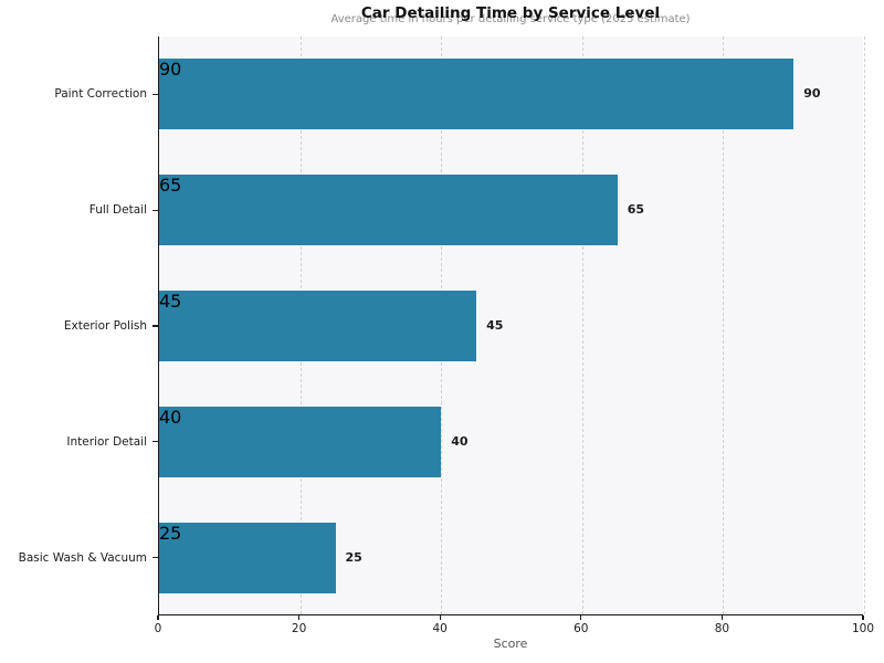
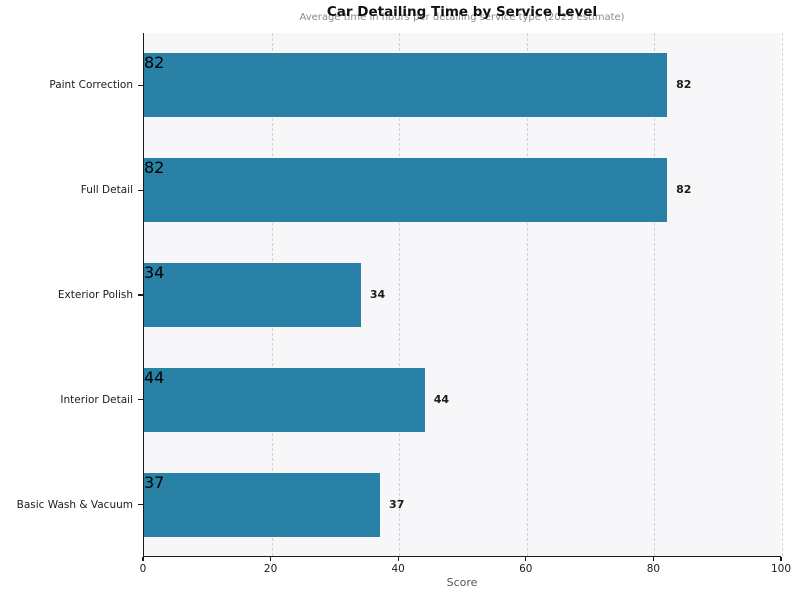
Paint Correction: 90 -> 82
Full Detail: 65 -> 82
Exterior Polish: 45 -> 34
Interior Detail: 40 -> 44
Basic Wash & Vacuum: 25 -> 37
